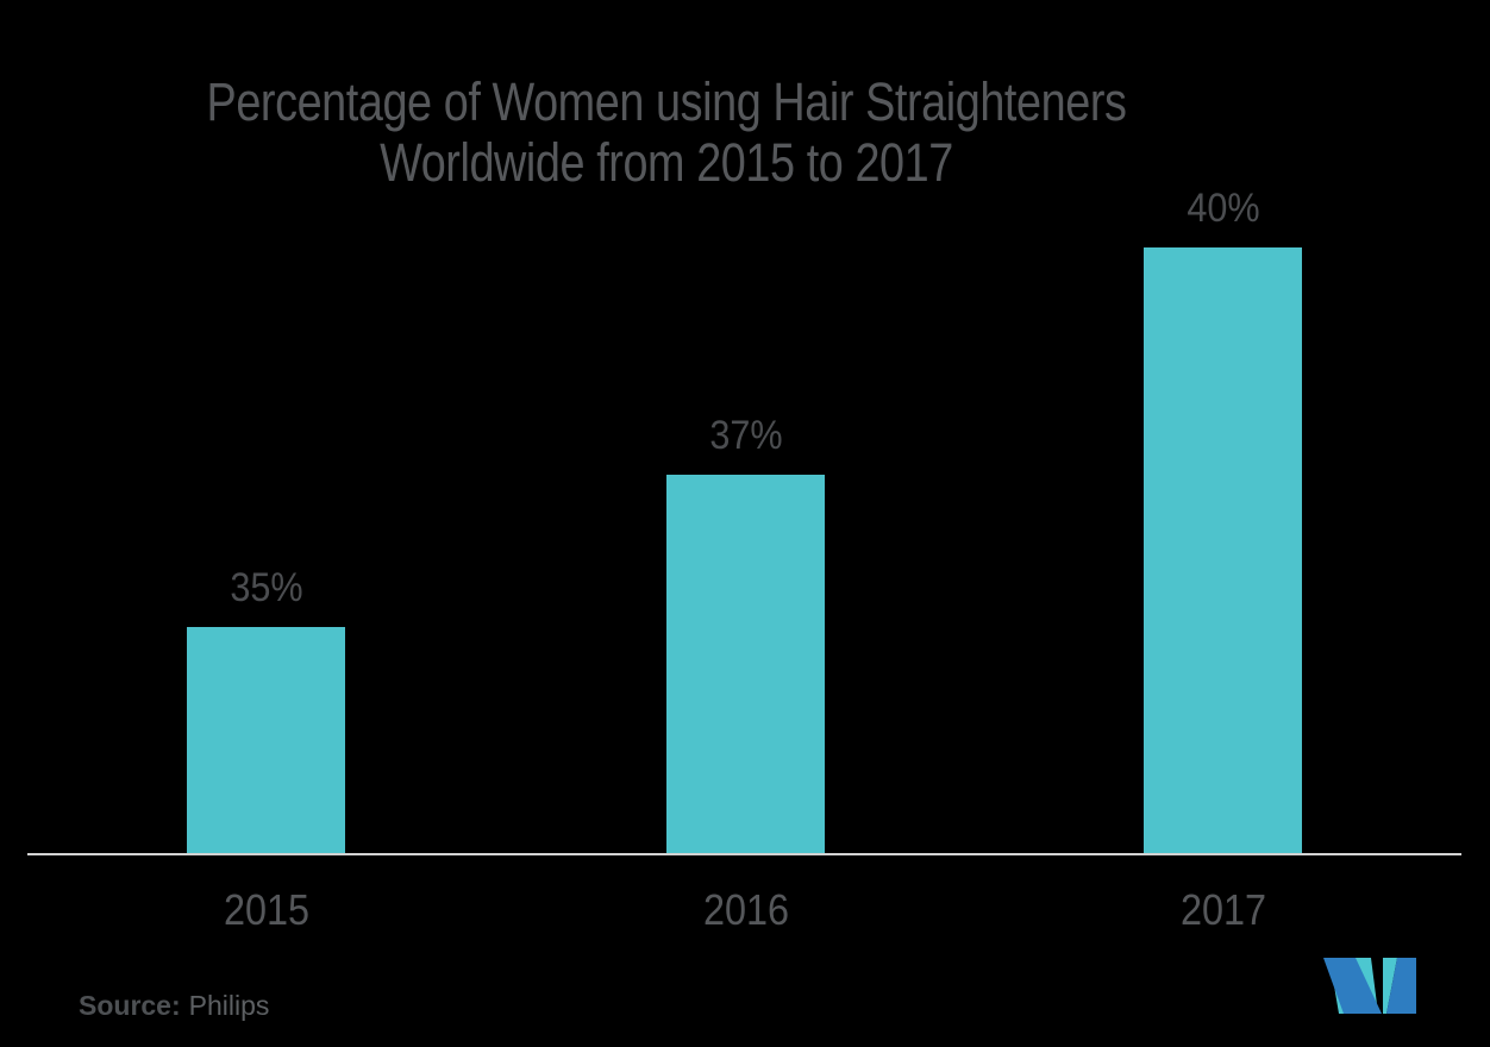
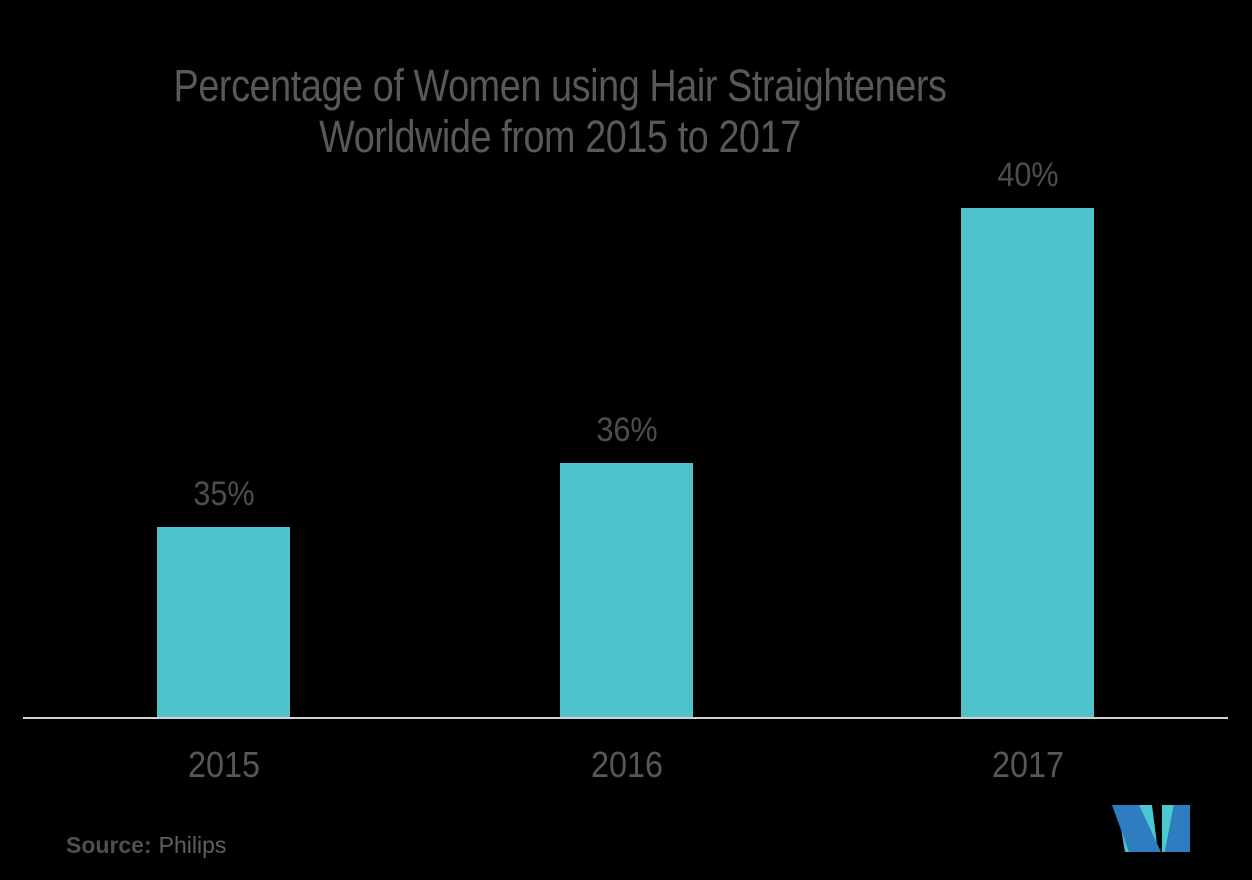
2016: 37% -> 36%
